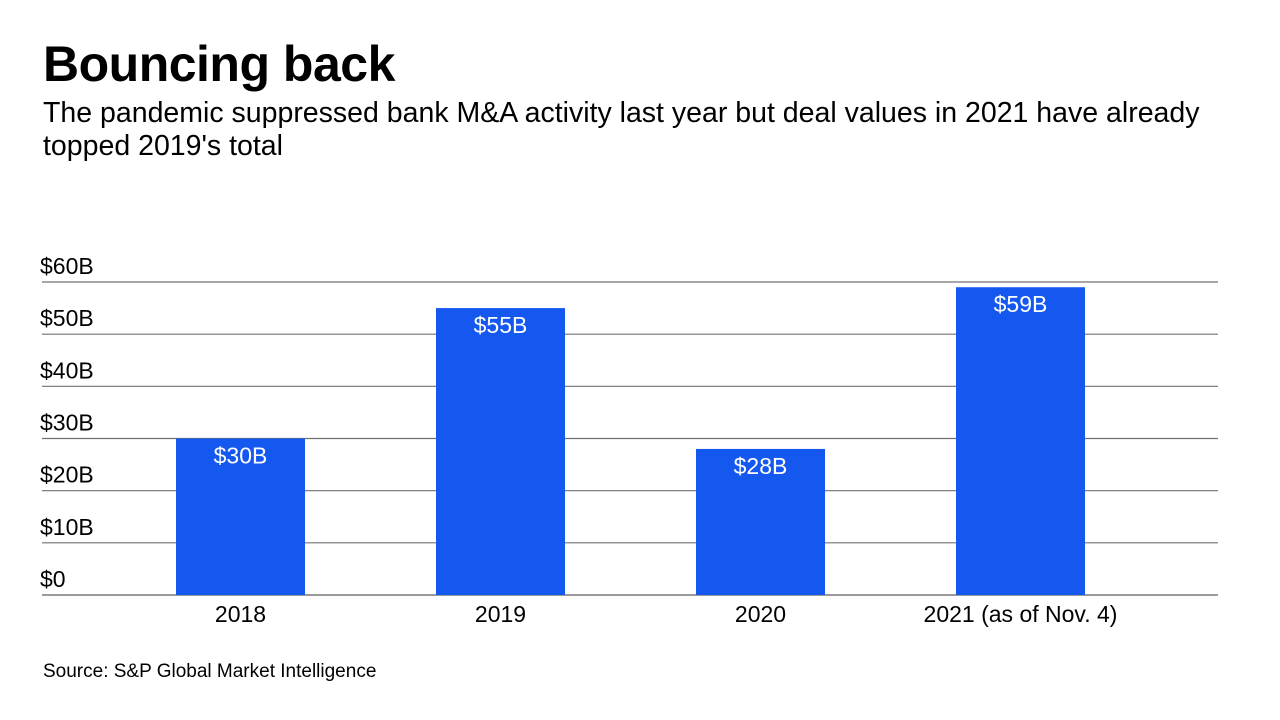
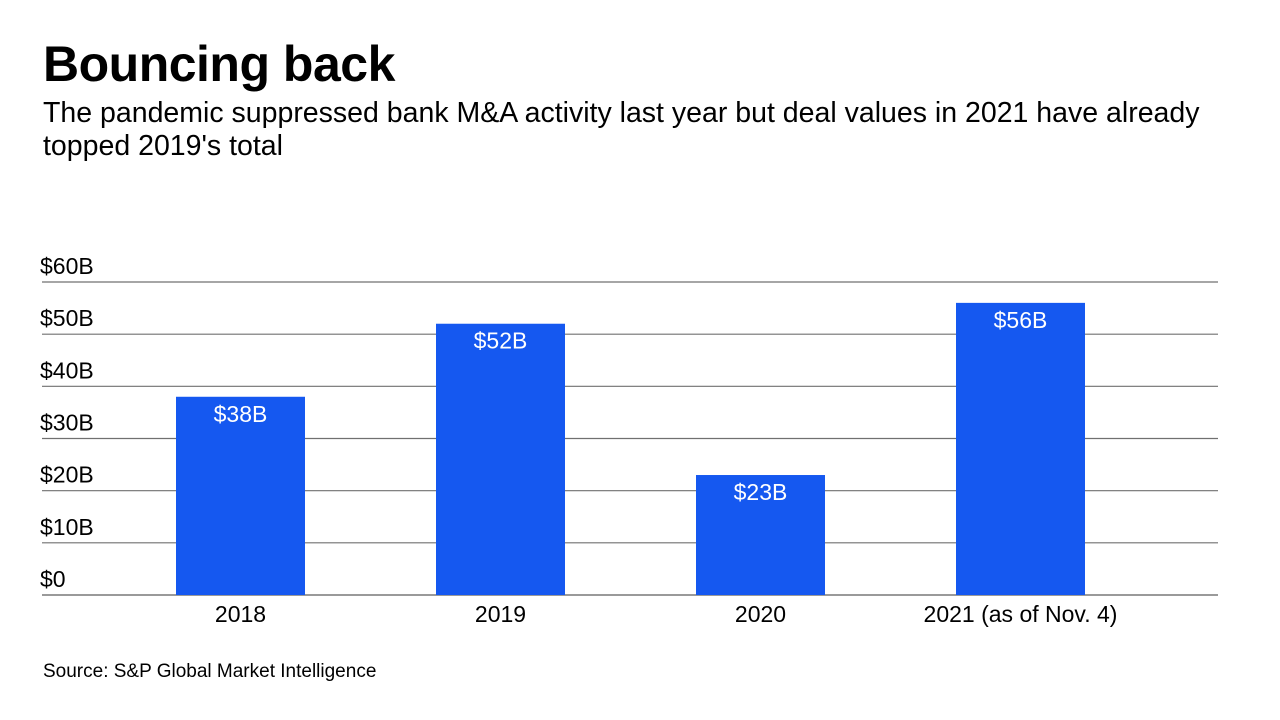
2018: $30B -> $38B
2019: $55B -> $52B
2020: $28B -> $23B
2021 (as of Nov. 4): $59B -> $56B
